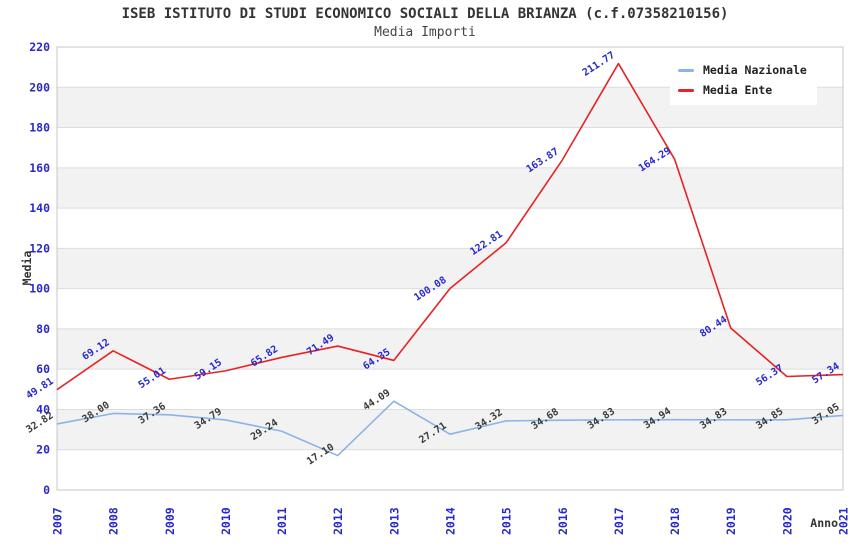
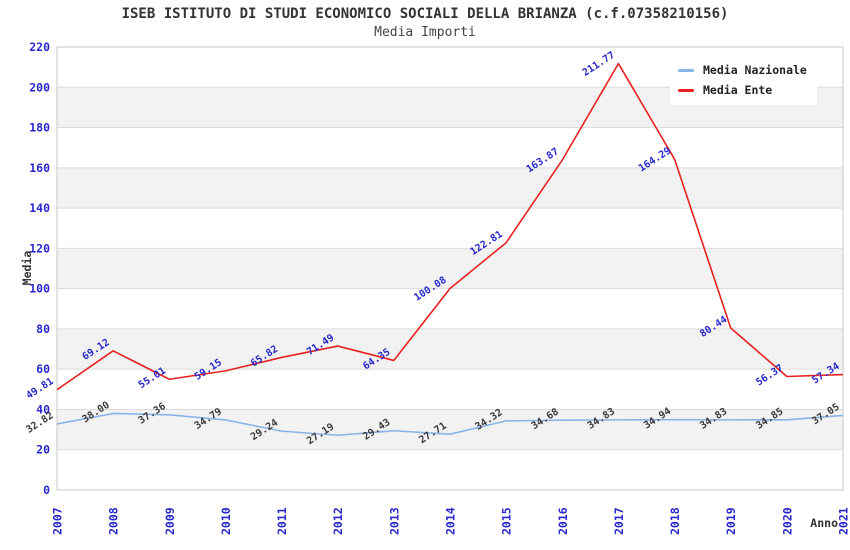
Media Nazionale/2012: 17.10 -> 27.19
Media Nazionale/2013: 44.09 -> 29.43
